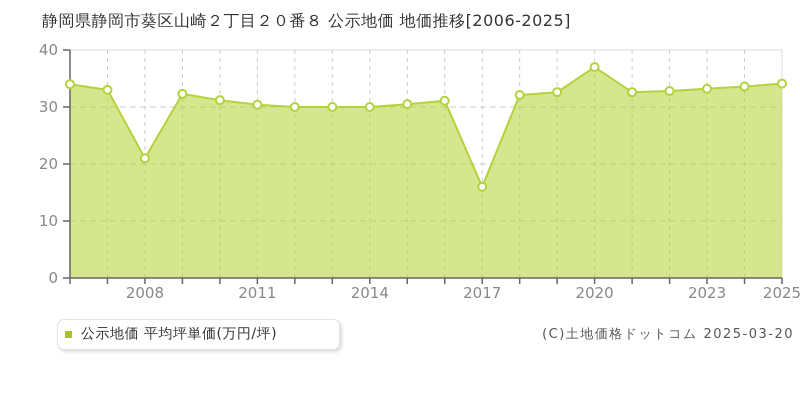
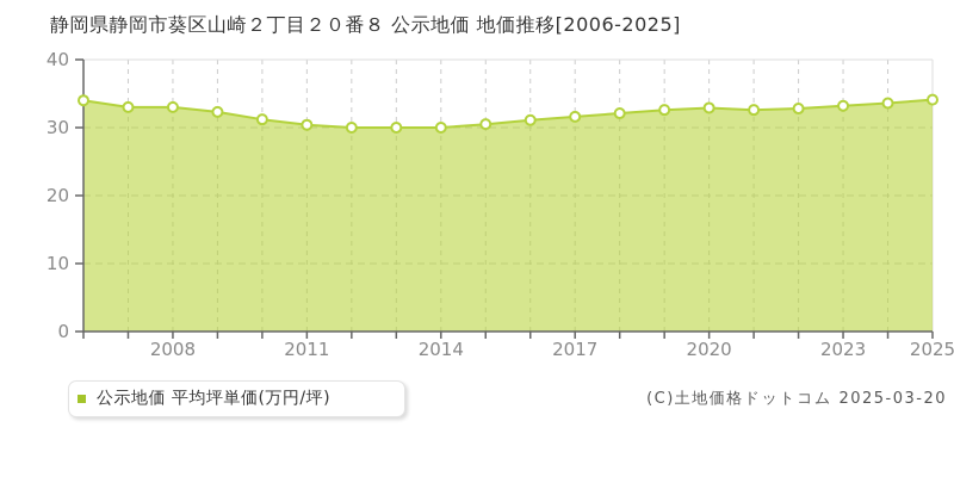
2008: 21 -> 33
2017: 16 -> 32
2020: 37 -> 33
